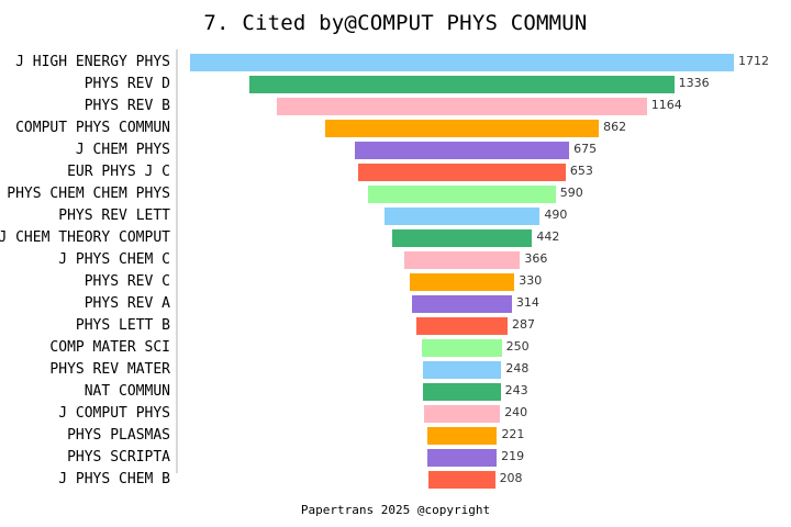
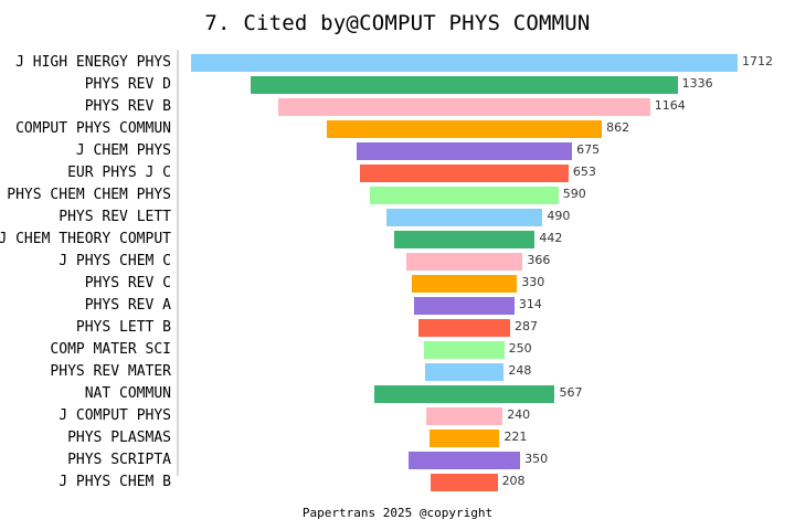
NAT COMMUN: 243 -> 567
PHYS SCRIPTA: 219 -> 350
